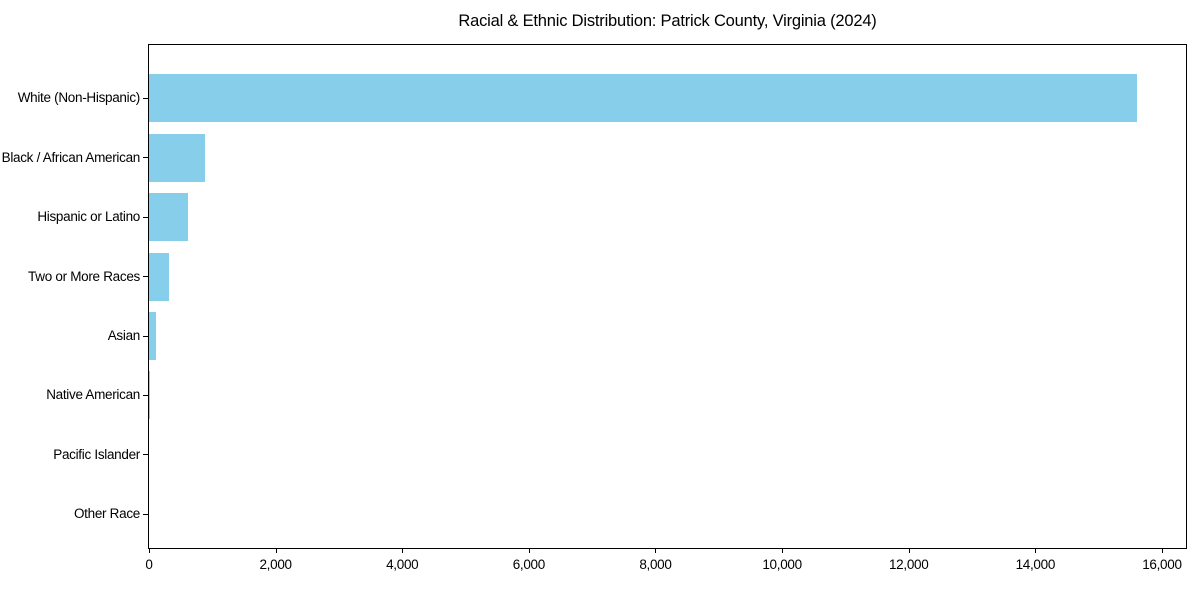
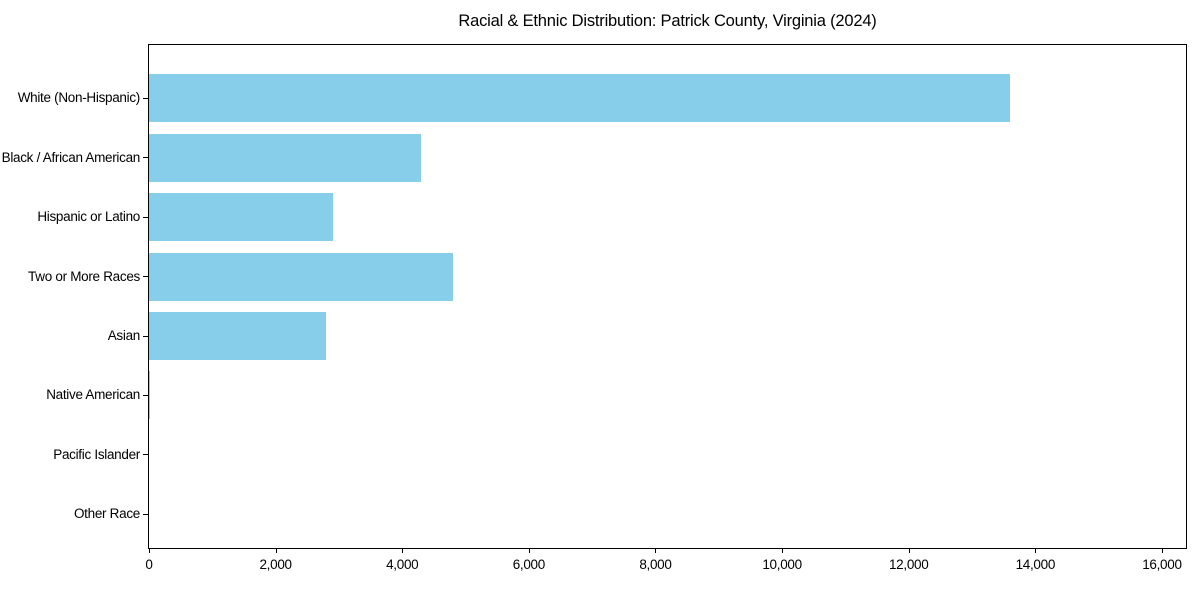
White (Non-Hispanic): 15600 -> 13600
Black / African American: 900 -> 4300
Hispanic or Latino: 600 -> 2900
Two or More Races: 300 -> 4800
Asian: 100 -> 2800
